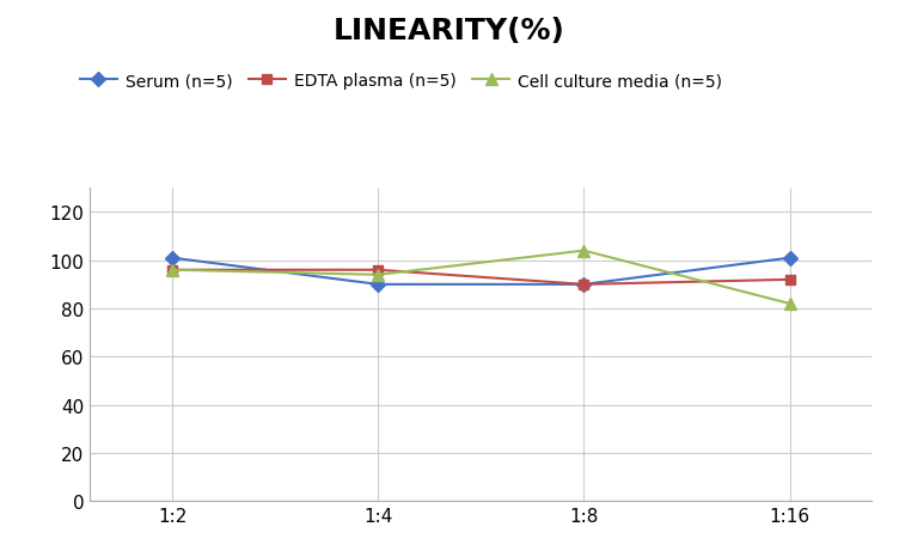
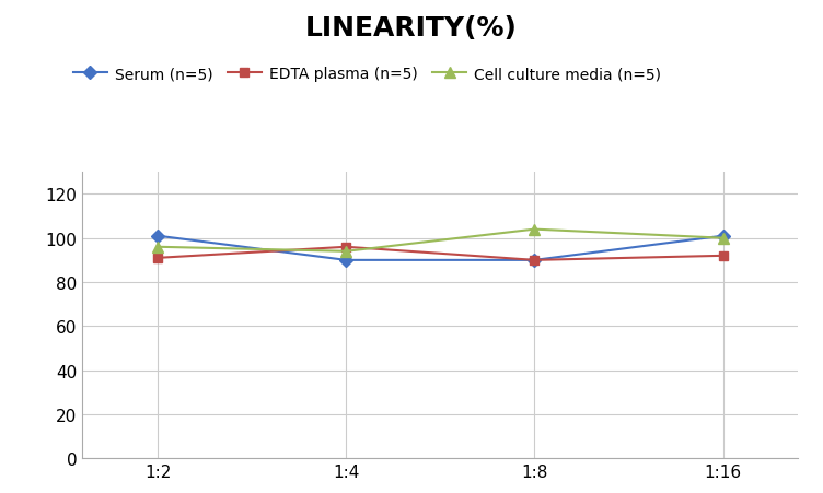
EDTA plasma (n=5)/1:2: 96 -> 91
Cell culture media (n=5)/1:16: 82 -> 100
